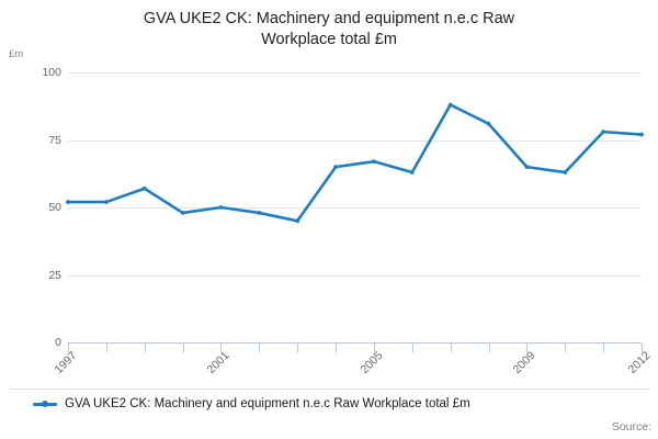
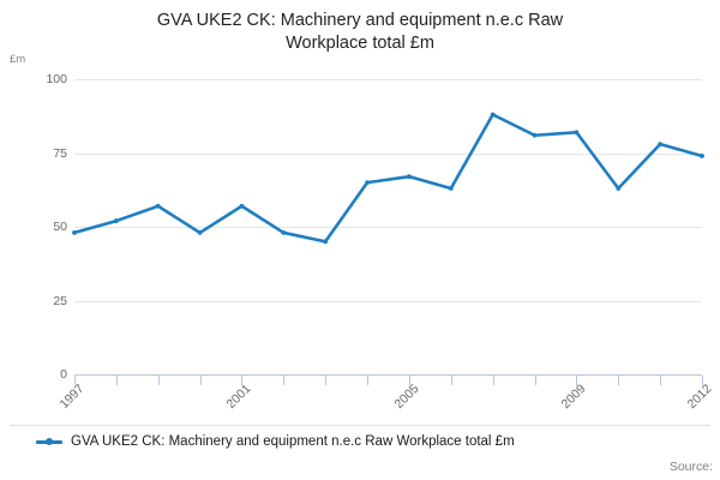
1997: 52 -> 48
2001: 50 -> 57
2009: 65 -> 82
2012: 77 -> 74
